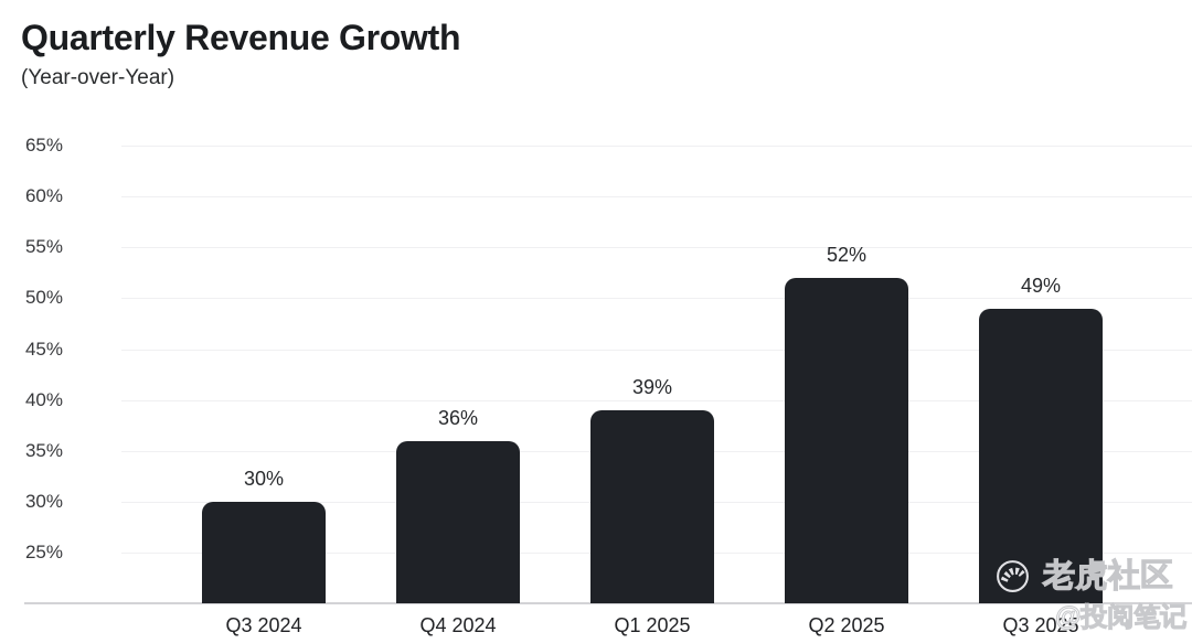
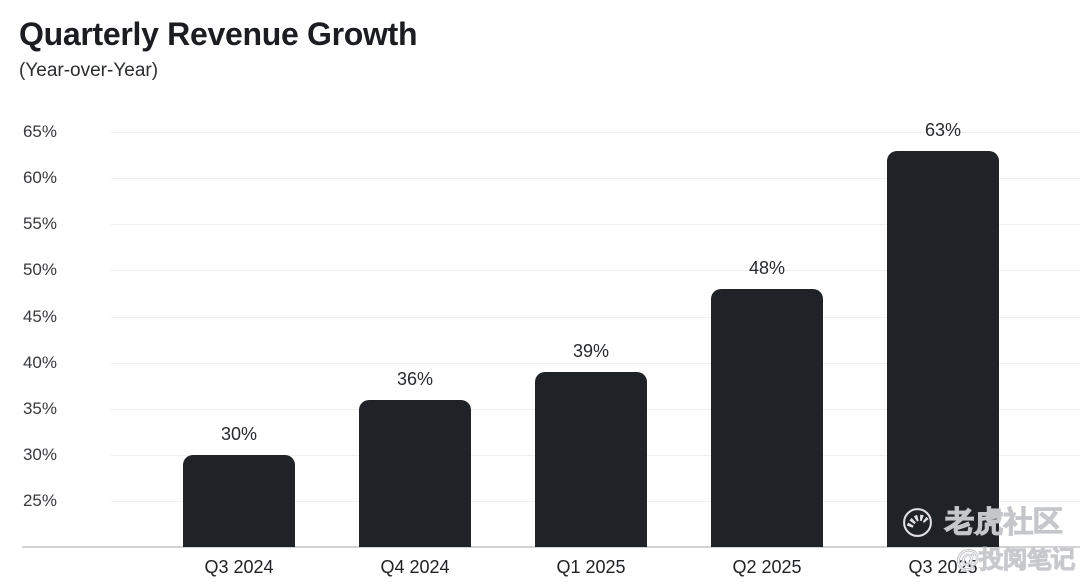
Q2 2025: 52% -> 48%
Q3 2025: 49% -> 63%
